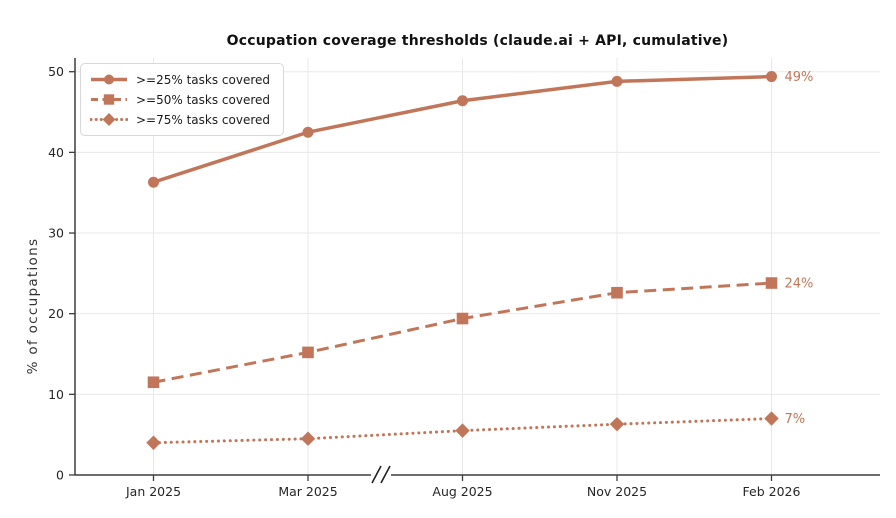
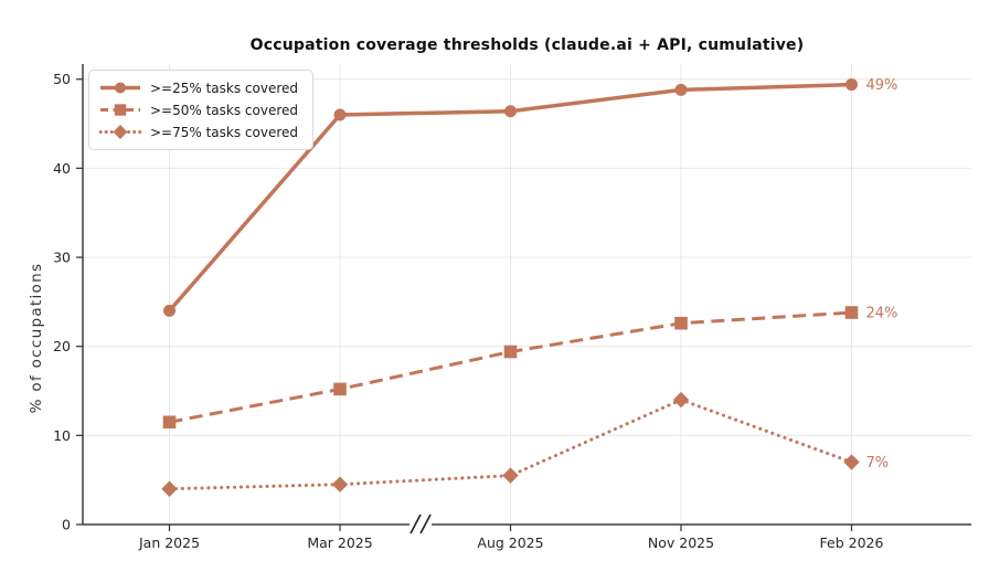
>=25% tasks covered/Jan 2025: 36 -> 24
>=25% tasks covered/Mar 2025: 42 -> 46
>=75% tasks covered/Nov 2025: 6 -> 14
